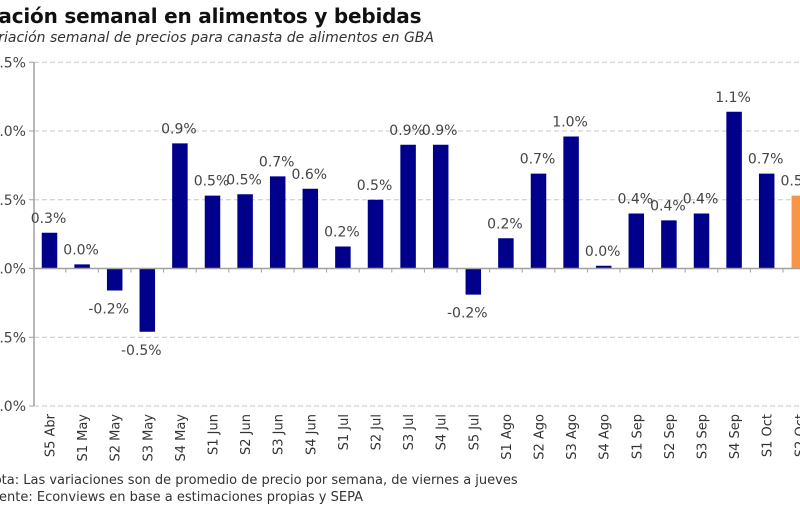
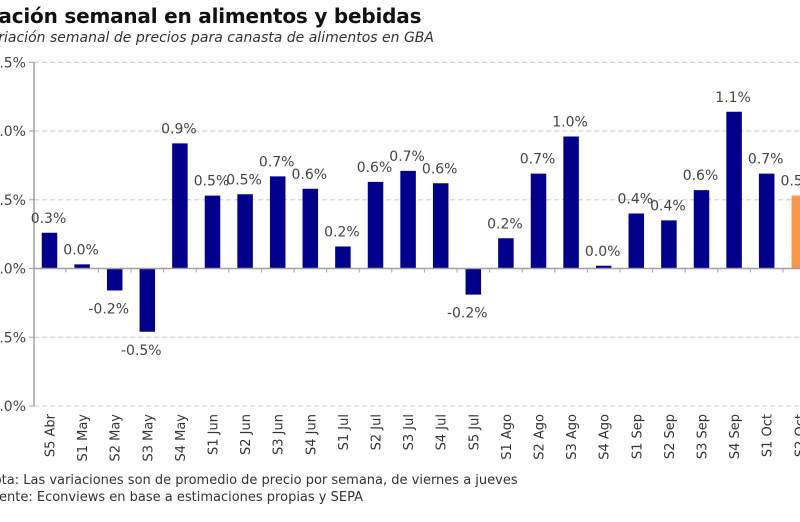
S2 Jul: 0.5% -> 0.6%
S3 Jul: 0.9% -> 0.7%
S4 Jul: 0.9% -> 0.6%
S3 Sep: 0.4% -> 0.6%
